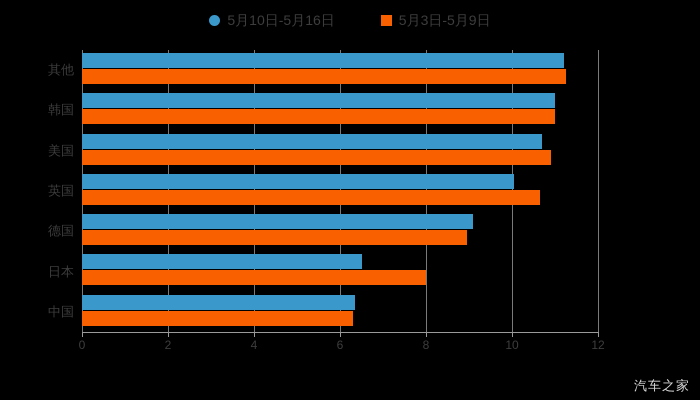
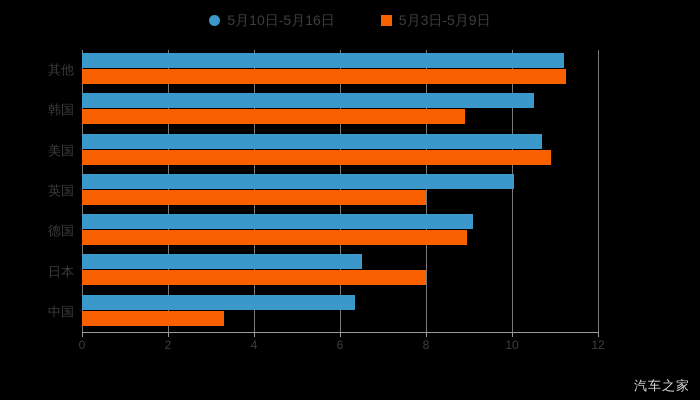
5月10日-5月16日/韩国: 11.0 -> 10.5
5月3日-5月9日/韩国: 11.0 -> 8.9
5月3日-5月9日/英国: 10.7 -> 8.0
5月3日-5月9日/中国: 6.3 -> 3.3
